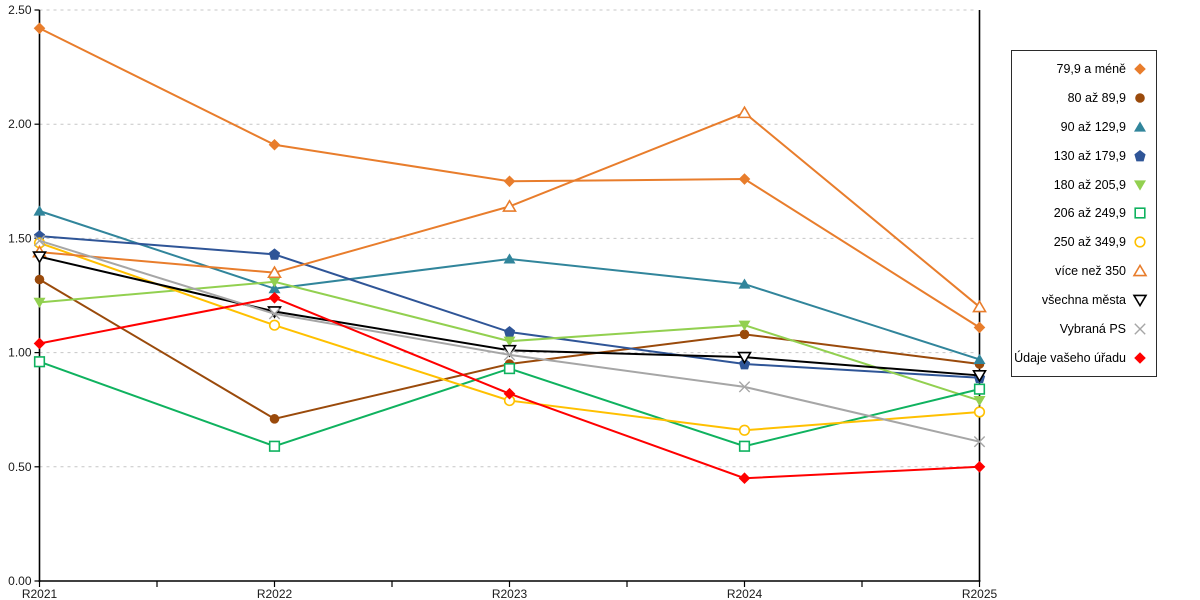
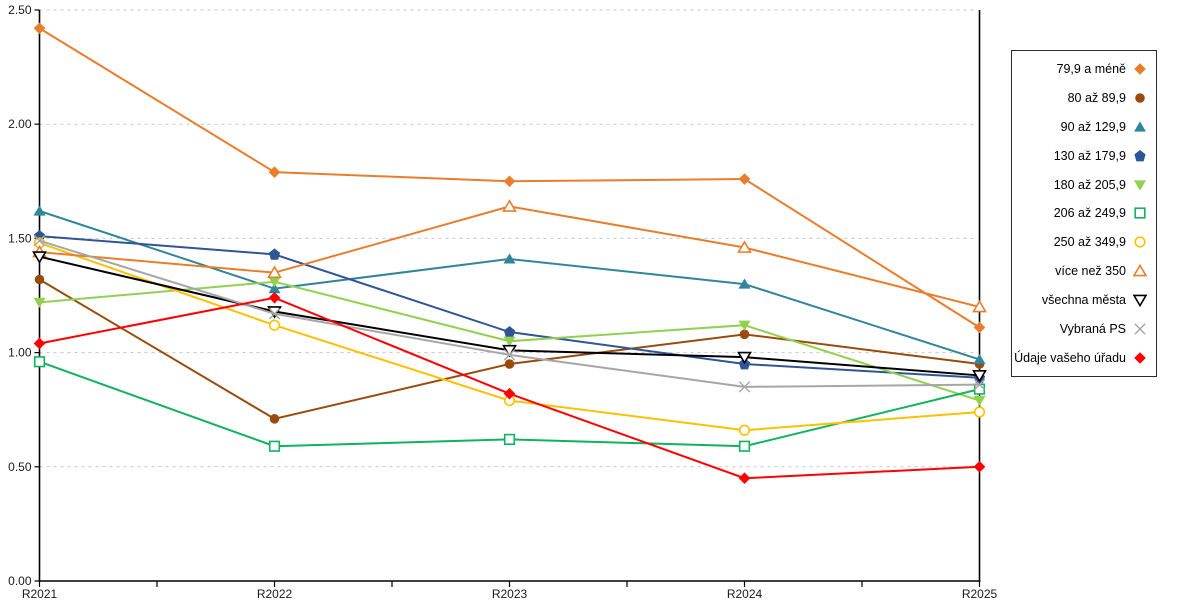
79,9 a méně/R2022: 1.91 -> 1.79
206 až 249,9/R2023: 0.93 -> 0.62
více než 350/R2024: 2.05 -> 1.46
Vybraná PS/R2025: 0.61 -> 0.86
